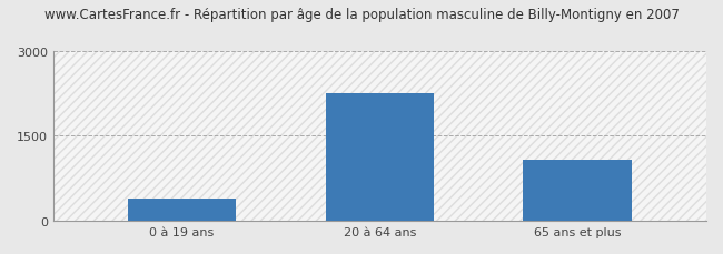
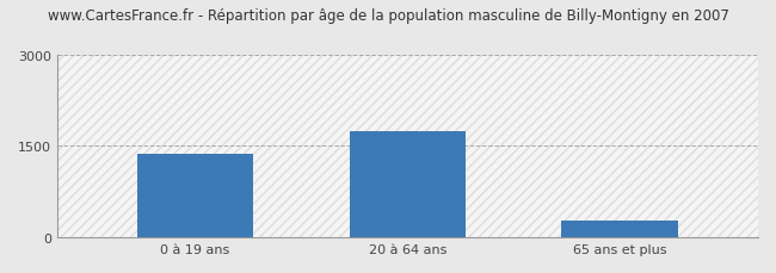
0 à 19 ans: 400 -> 1370
20 à 64 ans: 2240 -> 1750
65 ans et plus: 1080 -> 270
